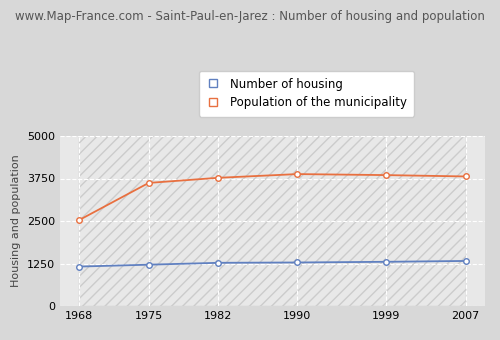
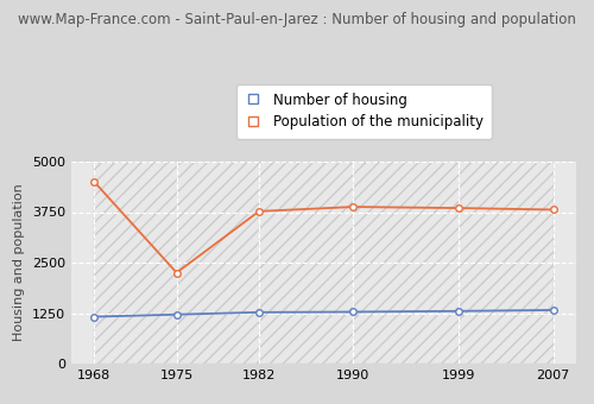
Population of the municipality/1968: 2530 -> 4500
Population of the municipality/1975: 3620 -> 2250
